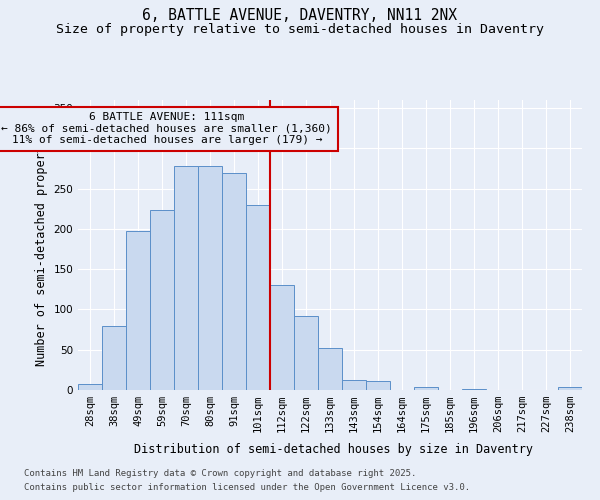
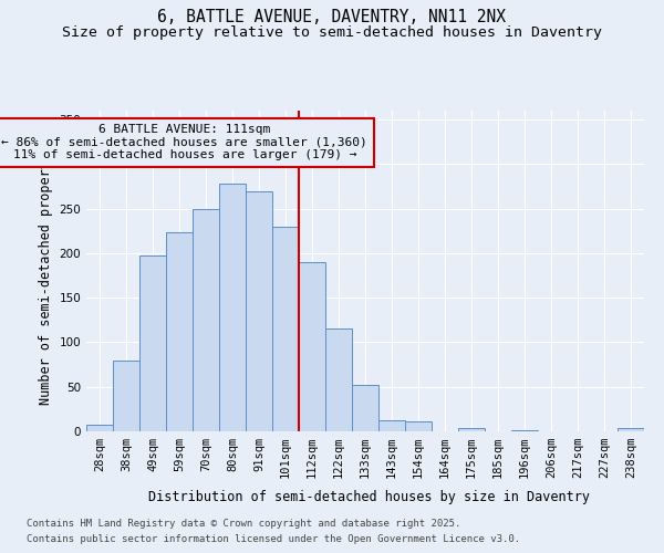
70sqm: 278 -> 250
112sqm: 130 -> 190
122sqm: 92 -> 116
